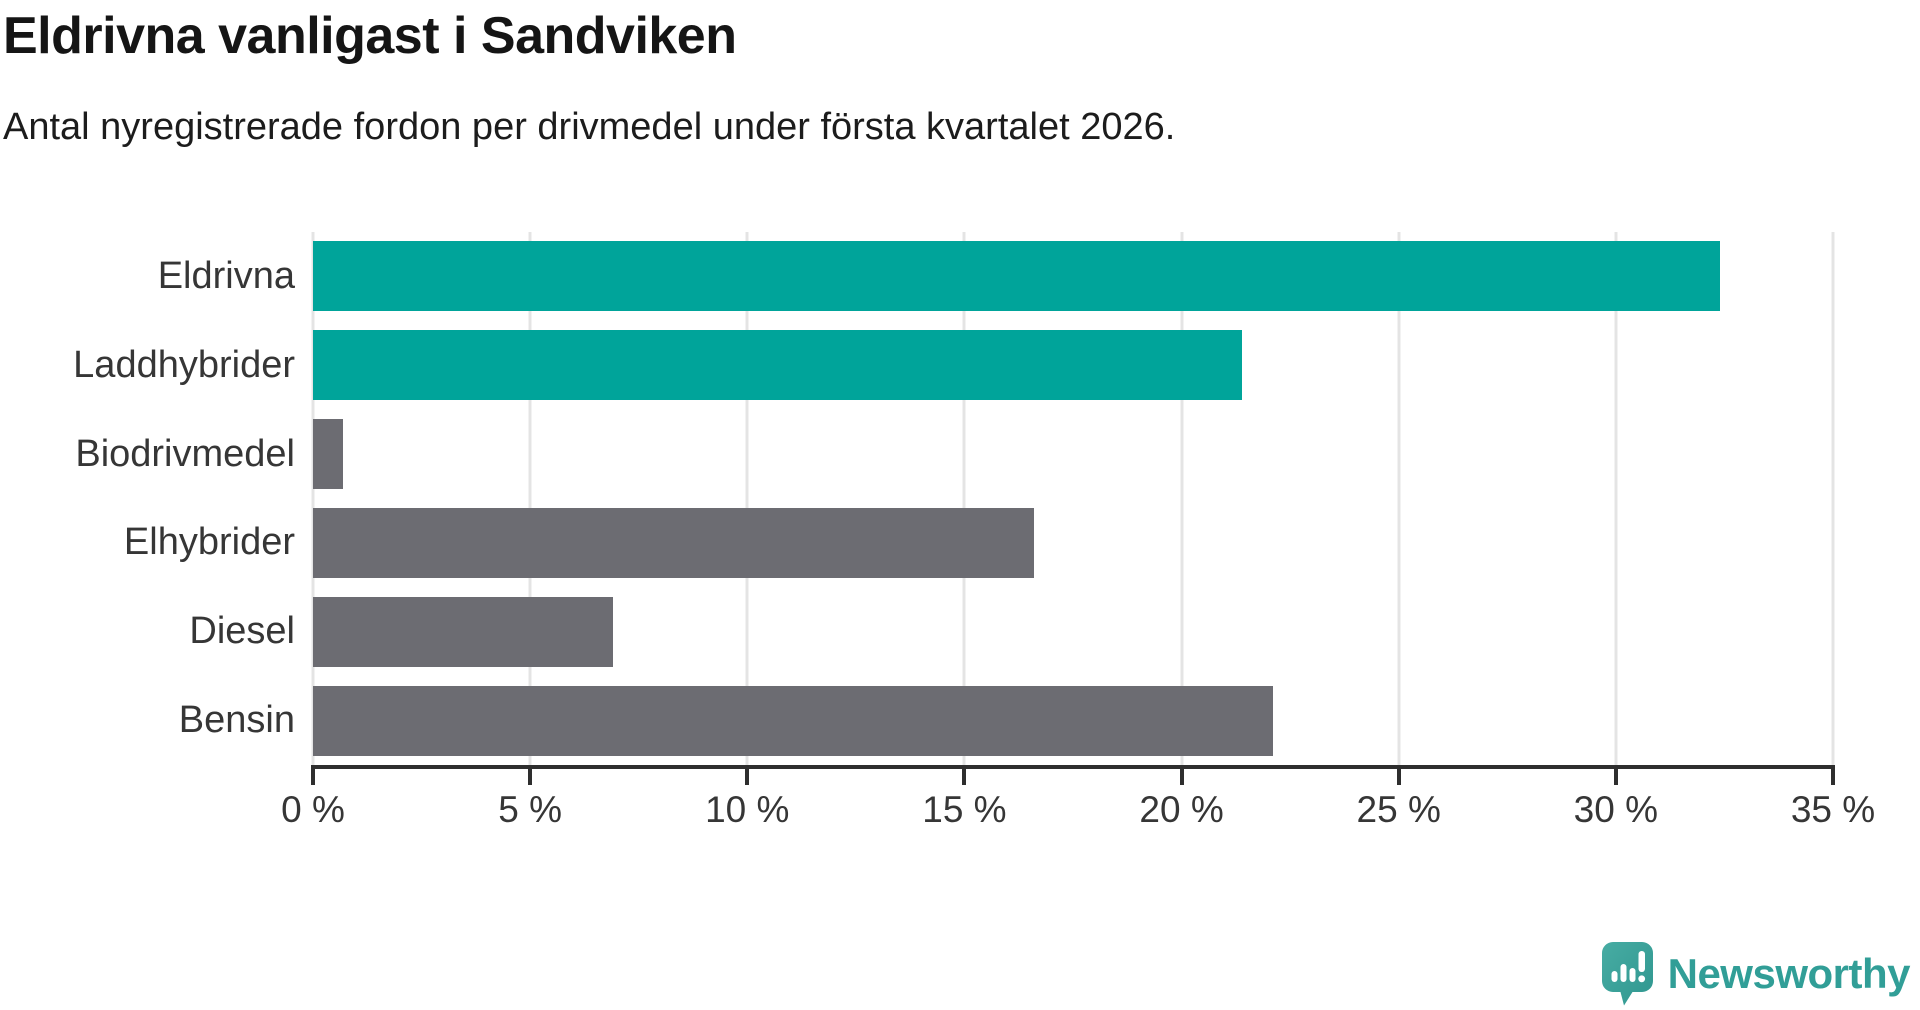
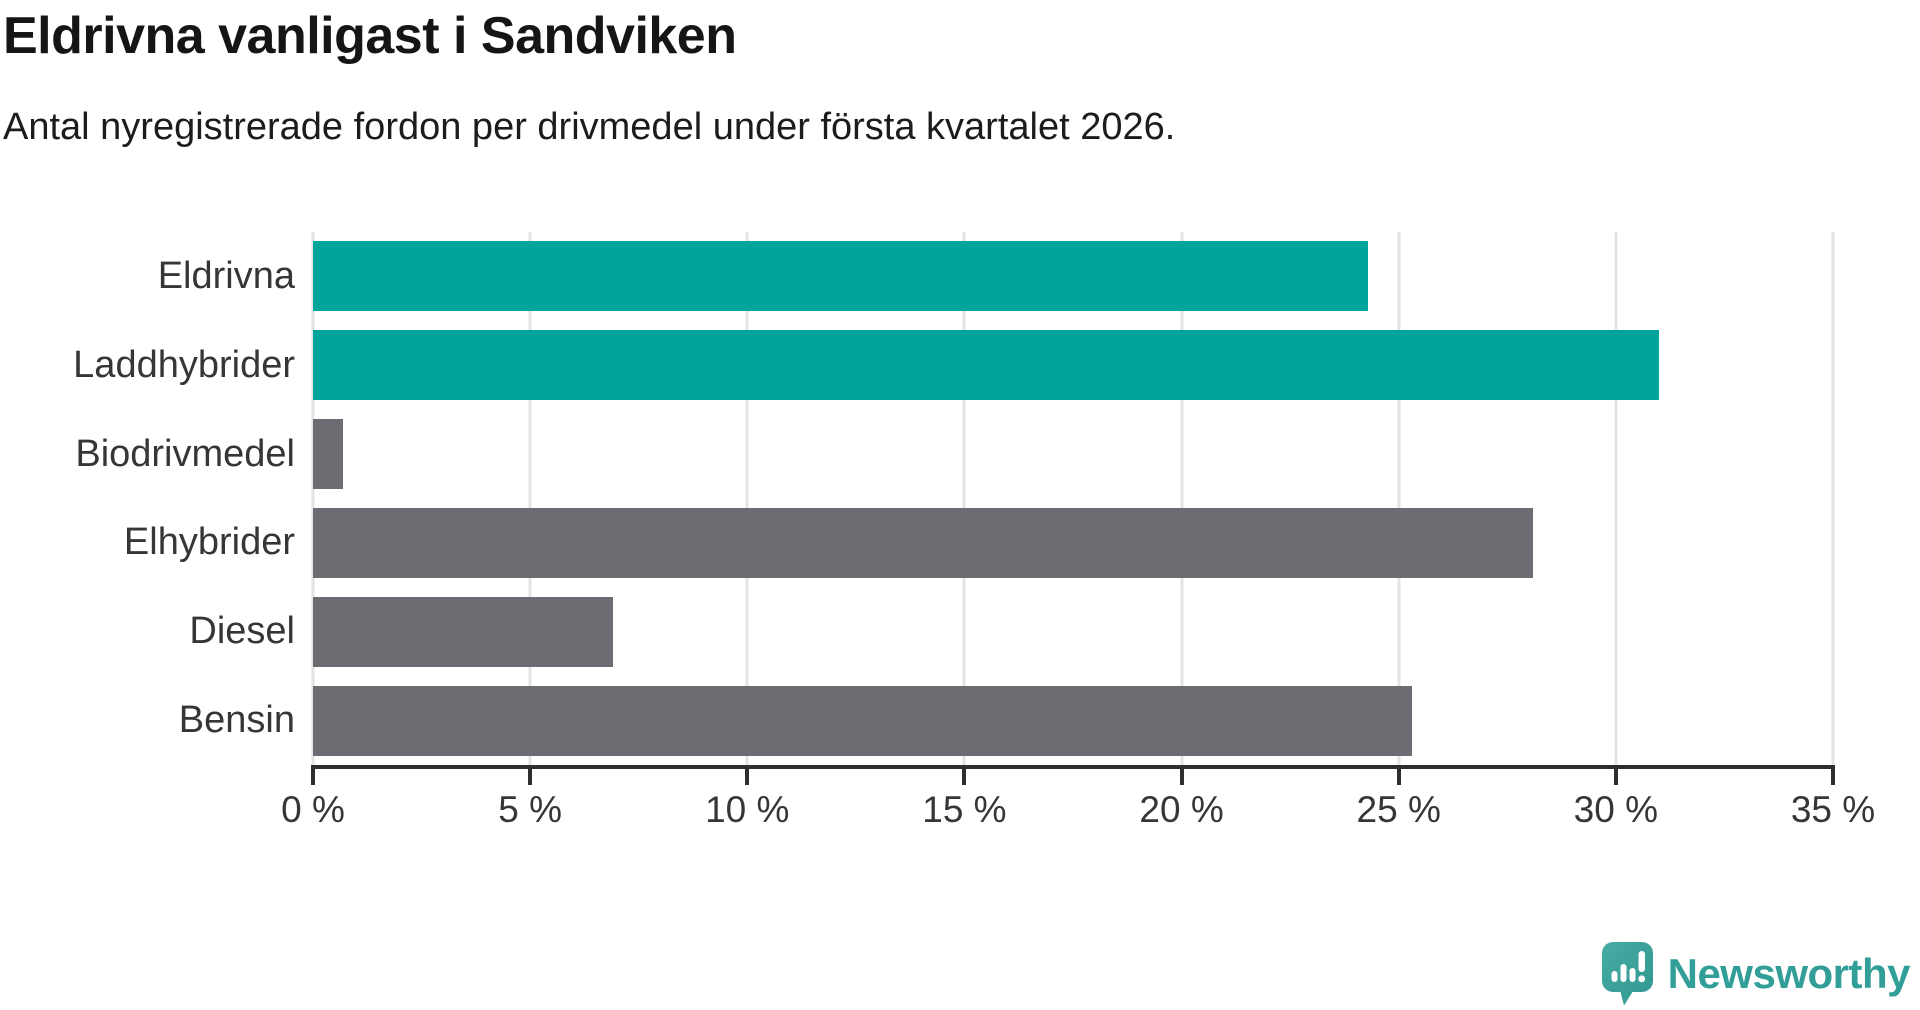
Eldrivna: 32.4% -> 24.3%
Laddhybrider: 21.4% -> 31.0%
Elhybrider: 16.6% -> 28.1%
Bensin: 22.1% -> 25.3%
